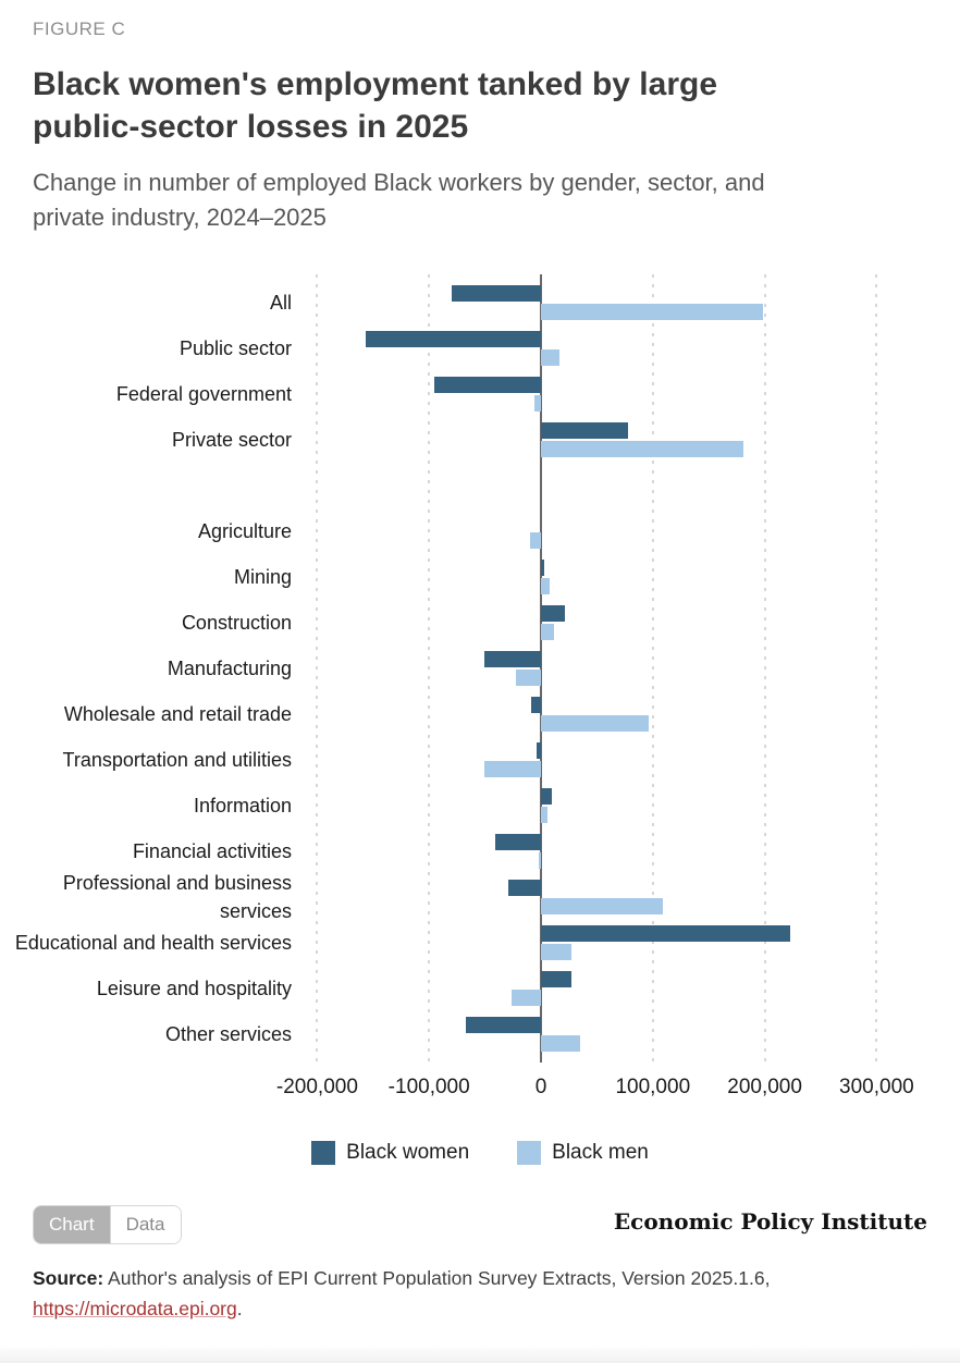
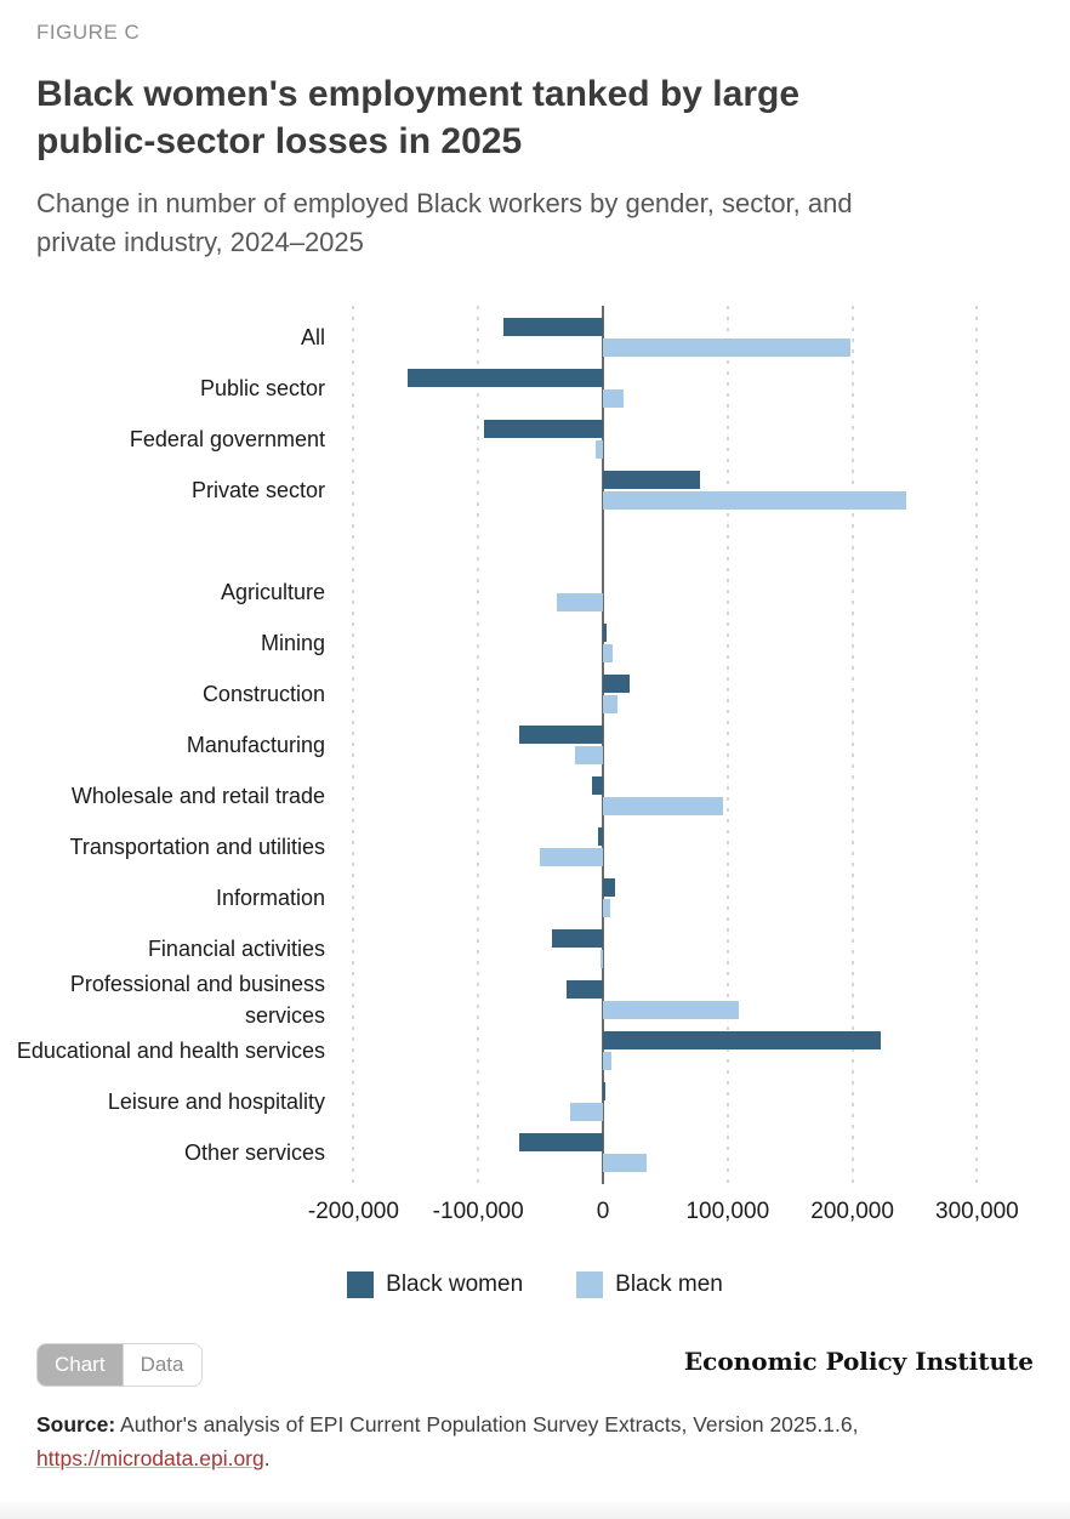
Black men/Private sector: 181000 -> 243000
Black men/Agriculture: -10000 -> -37000
Black women/Manufacturing: -51000 -> -67000
Black men/Educational and health services: 27000 -> 7000
Black women/Leisure and hospitality: 27000 -> 2000
